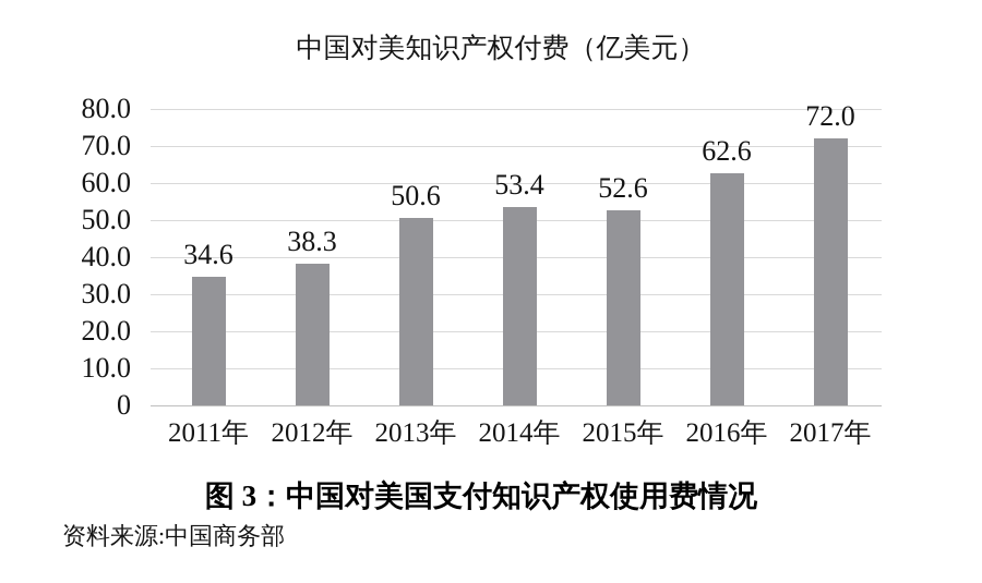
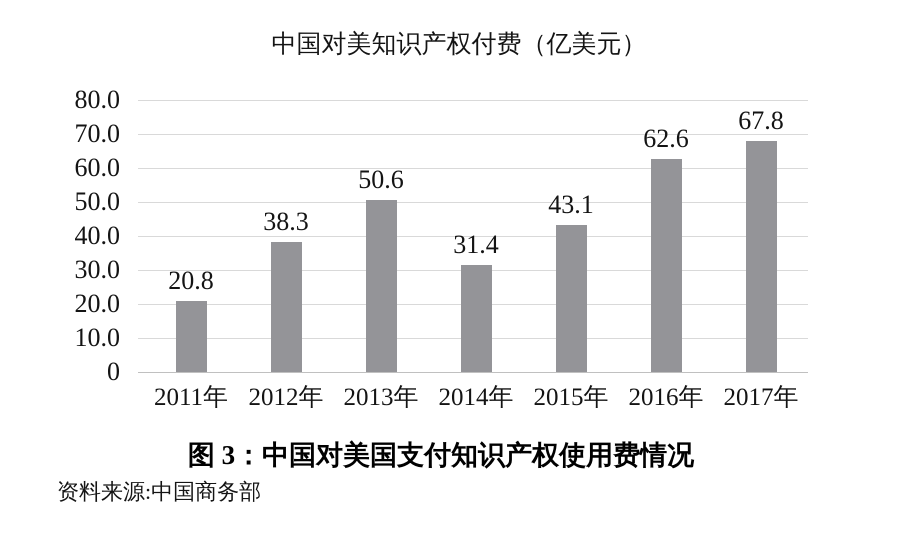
2011年: 34.6 -> 20.8
2014年: 53.4 -> 31.4
2015年: 52.6 -> 43.1
2017年: 72.0 -> 67.8
